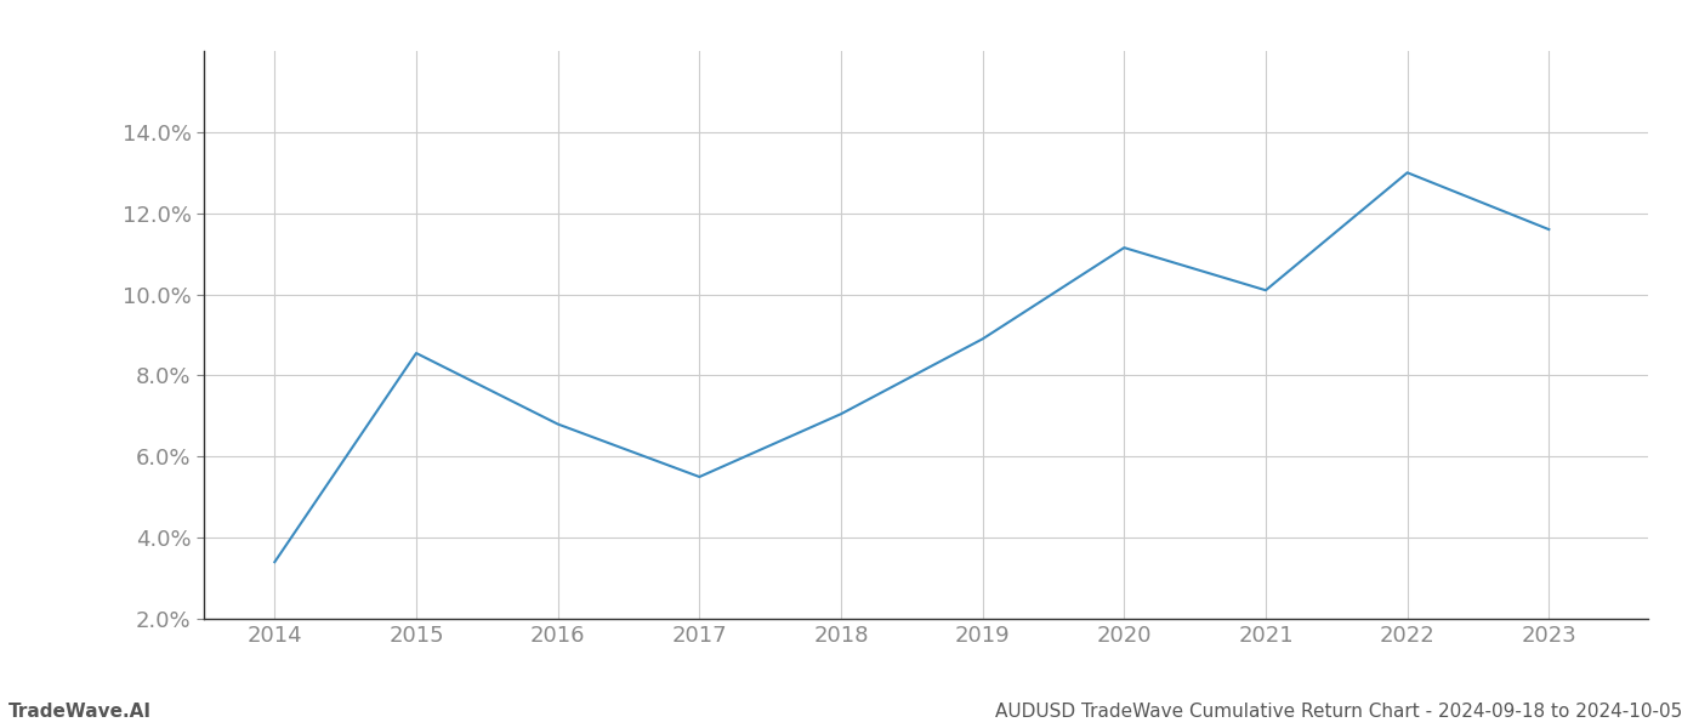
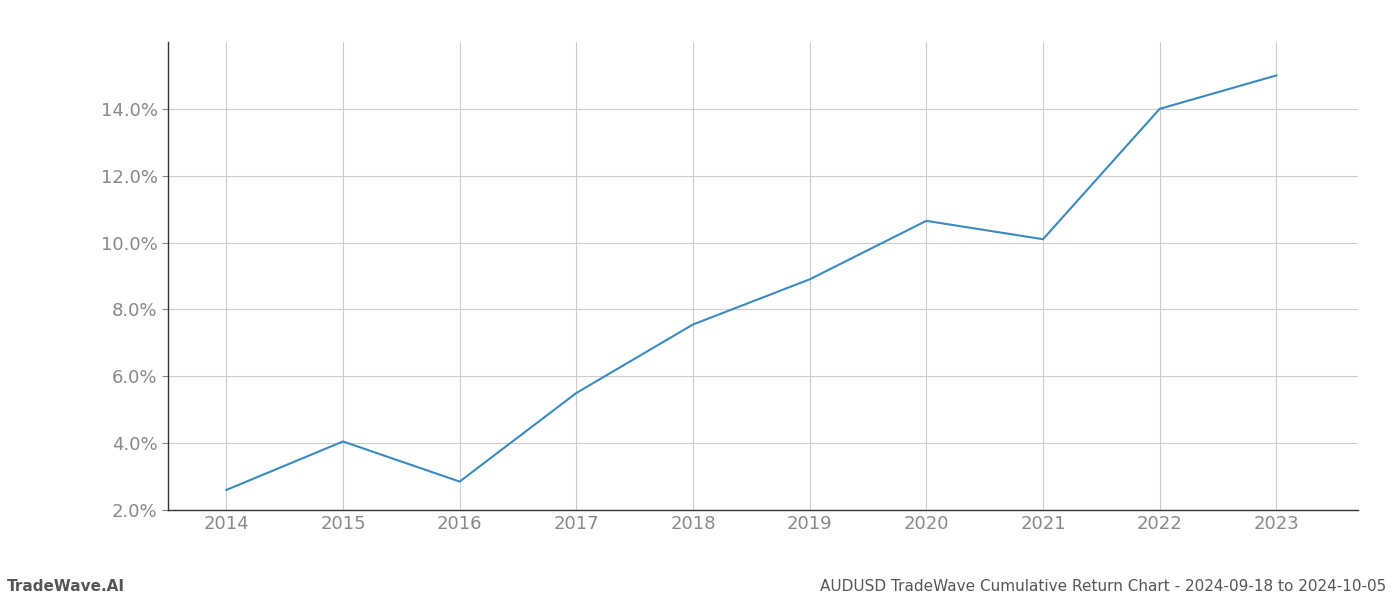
2014: 3.40% -> 2.60%
2015: 8.55% -> 4.05%
2016: 6.80% -> 2.85%
2018: 7.05% -> 7.55%
2020: 11.15% -> 10.65%
2022: 13.00% -> 14.00%
2023: 11.60% -> 15.00%
